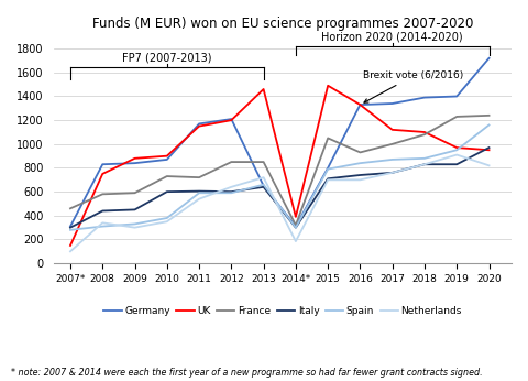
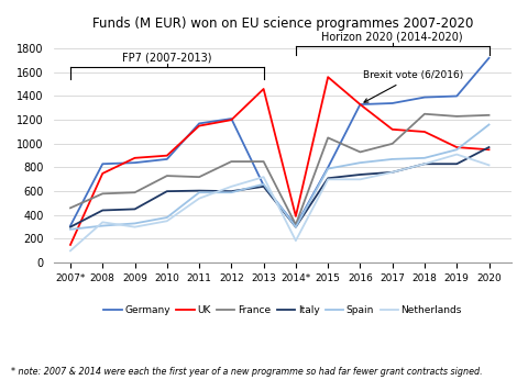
UK/2015: 1490 -> 1560
France/2018: 1080 -> 1250
